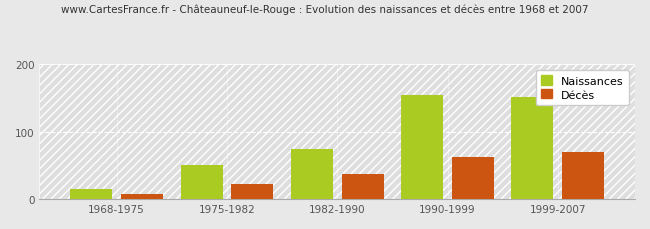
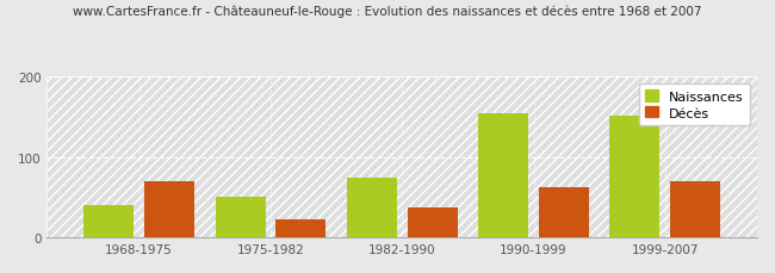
Naissances/1968-1975: 15 -> 40
Décès/1968-1975: 8 -> 70
